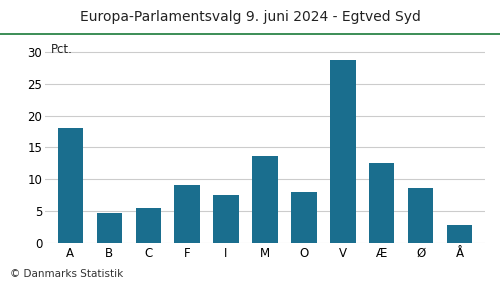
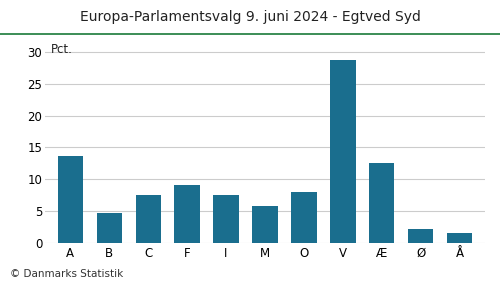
A: 18.0 -> 13.6
C: 5.4 -> 7.5
M: 13.6 -> 5.7
Ø: 8.6 -> 2.2
Å: 2.8 -> 1.5
